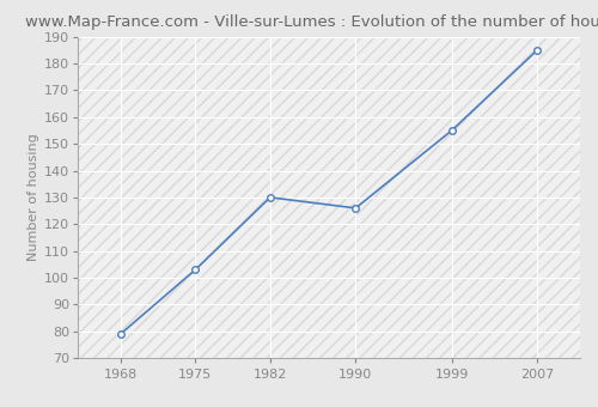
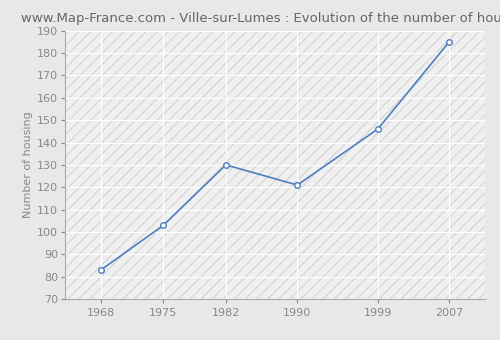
1968: 79 -> 83
1990: 126 -> 121
1999: 155 -> 146
